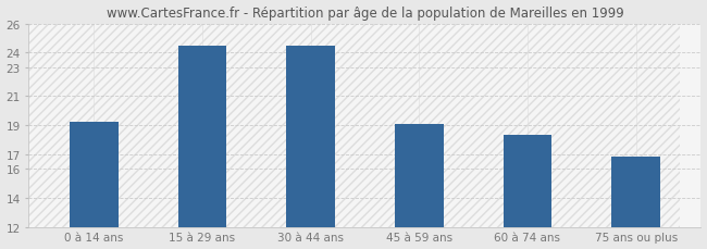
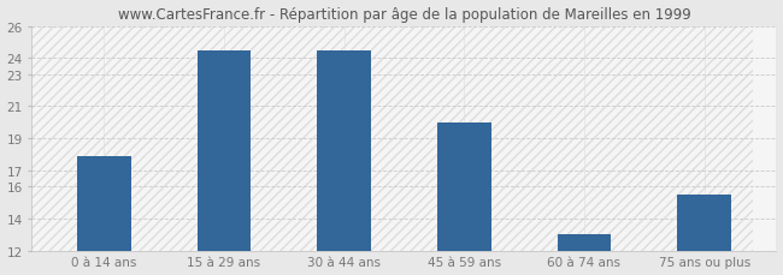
0 à 14 ans: 19.2 -> 17.9
45 à 59 ans: 19.1 -> 20.0
60 à 74 ans: 18.3 -> 13.0
75 ans ou plus: 16.8 -> 15.5
